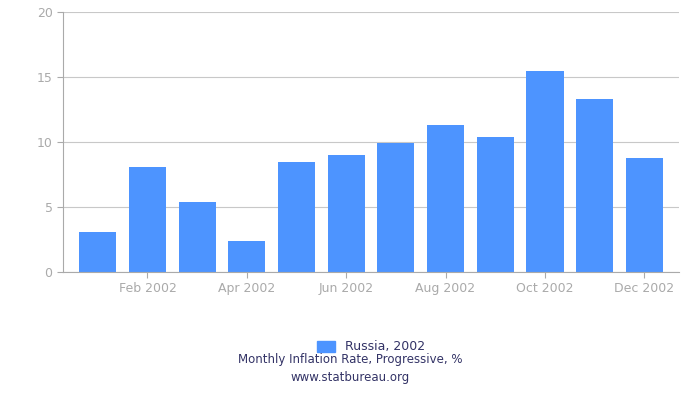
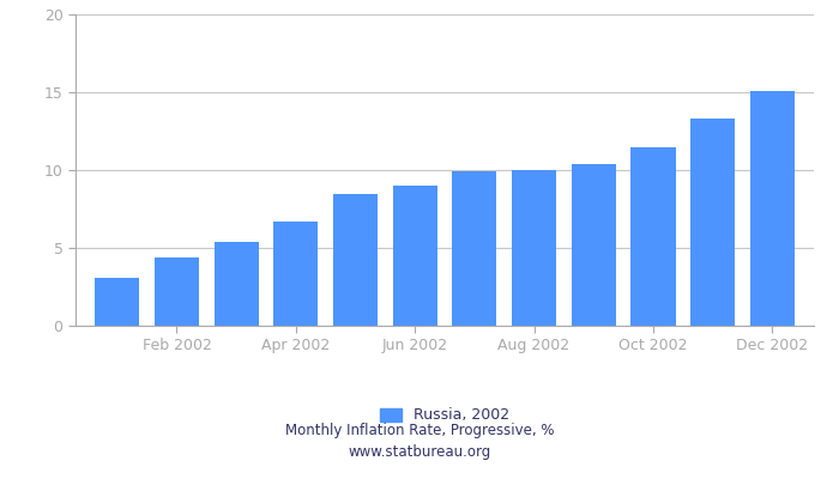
Feb 2002: 8.1 -> 4.4
Apr 2002: 2.4 -> 6.7
Aug 2002: 11.3 -> 10.0
Oct 2002: 15.5 -> 11.5
Dec 2002: 8.8 -> 15.1
